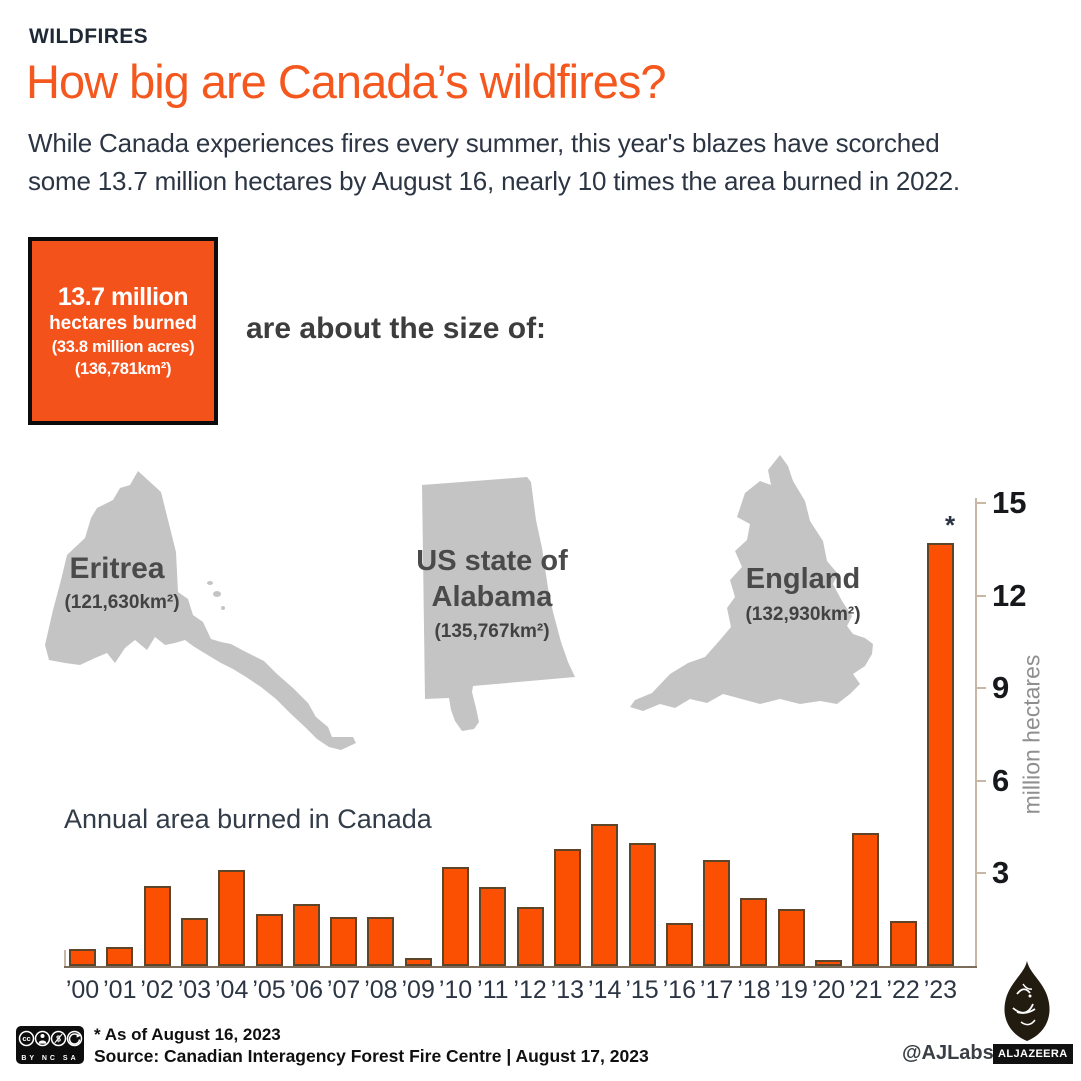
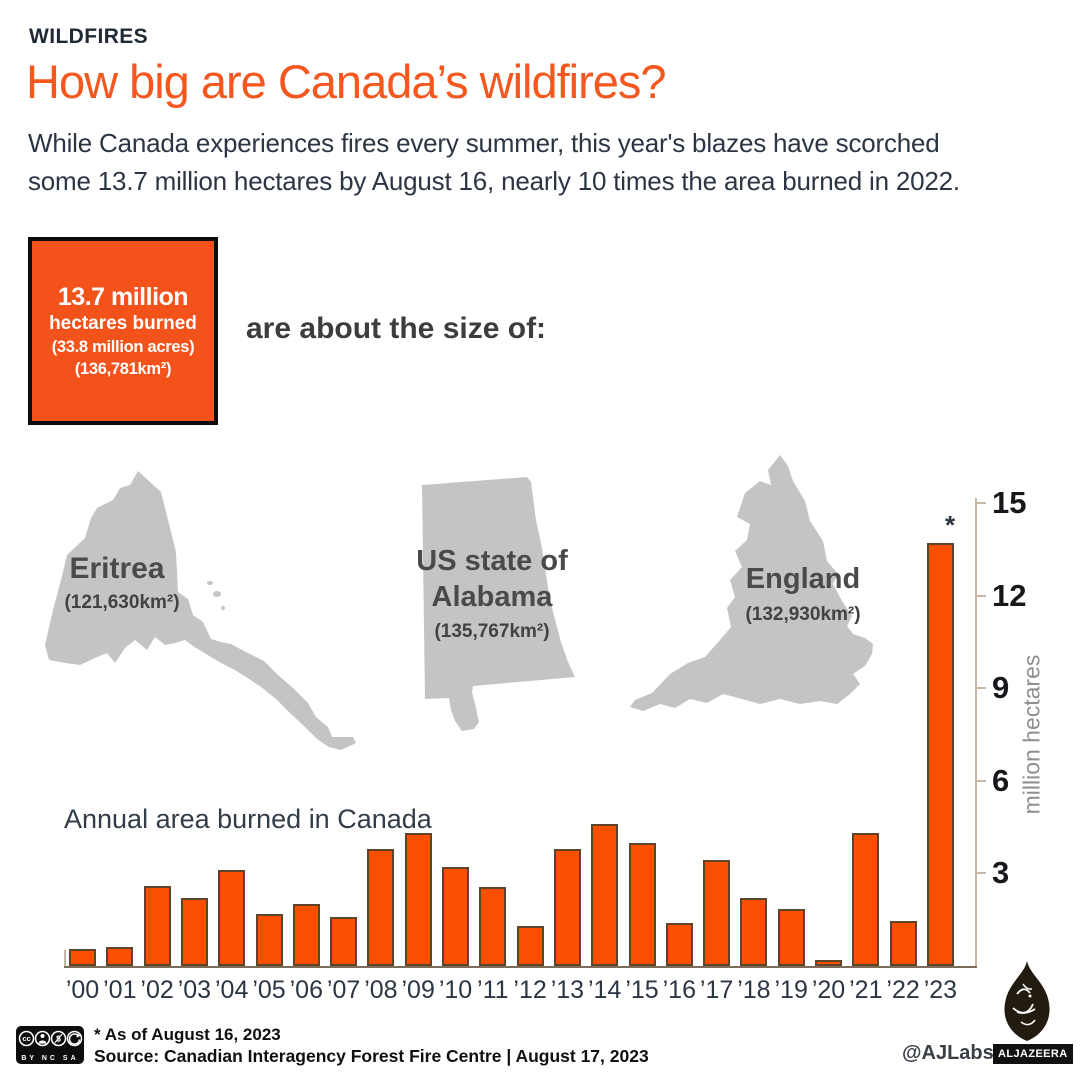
’03: 1.6 -> 2.2
’08: 1.6 -> 3.8
’09: 0.2 -> 4.3
’12: 1.9 -> 1.3
